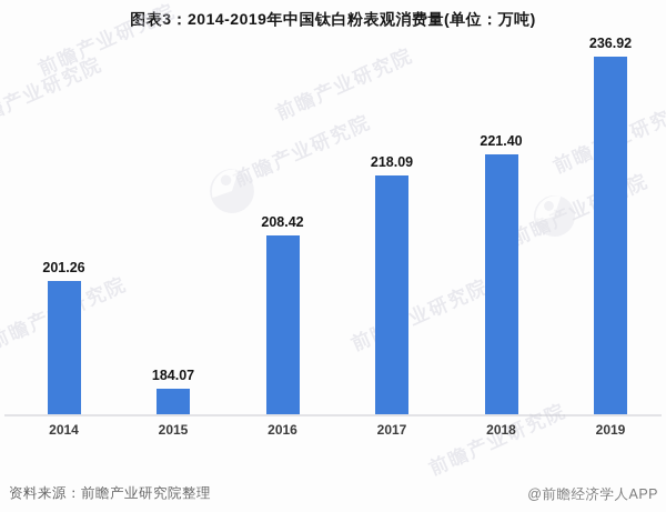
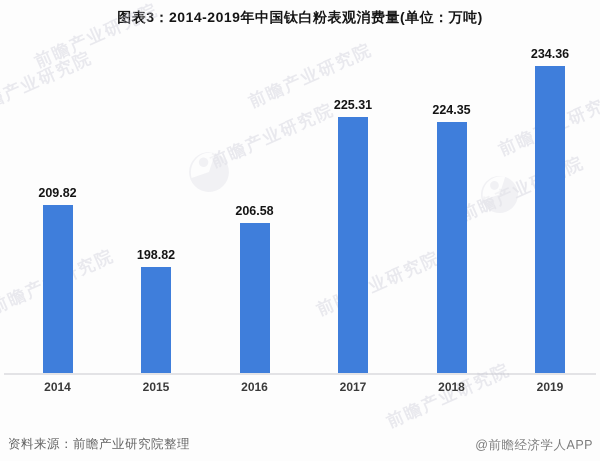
2014: 201.26 -> 209.82
2015: 184.07 -> 198.82
2016: 208.42 -> 206.58
2017: 218.09 -> 225.31
2018: 221.40 -> 224.35
2019: 236.92 -> 234.36
